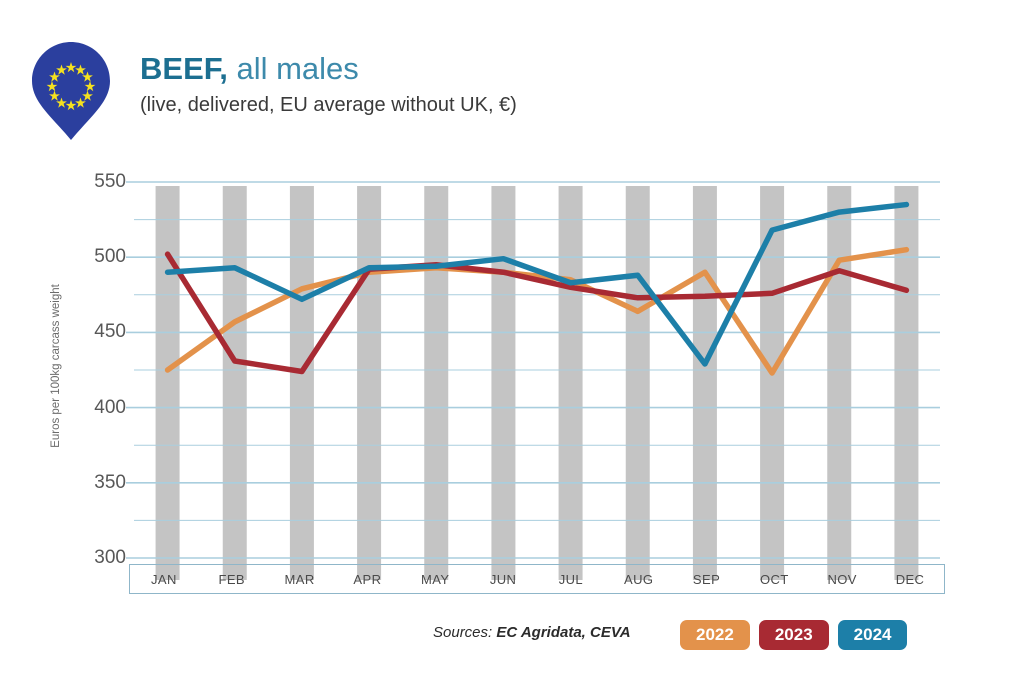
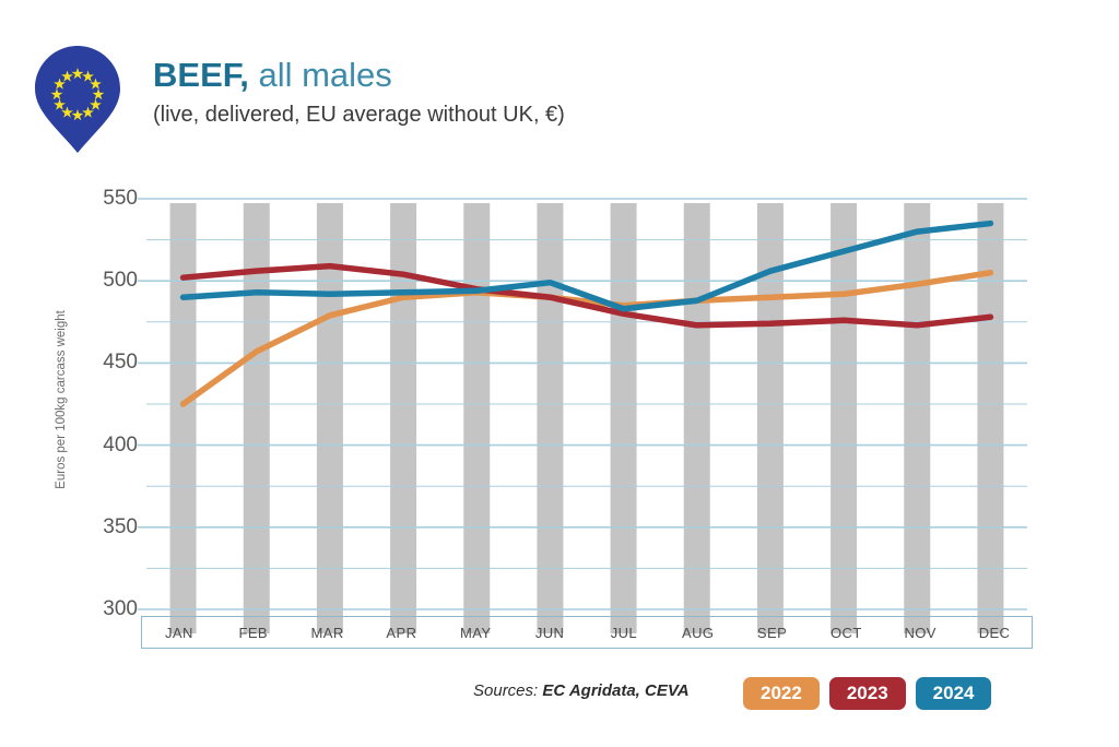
2023/FEB: 431 -> 506
2023/MAR: 424 -> 509
2024/MAR: 472 -> 492
2023/APR: 492 -> 504
2022/AUG: 464 -> 488
2024/SEP: 429 -> 506
2022/OCT: 423 -> 492
2023/NOV: 491 -> 473
